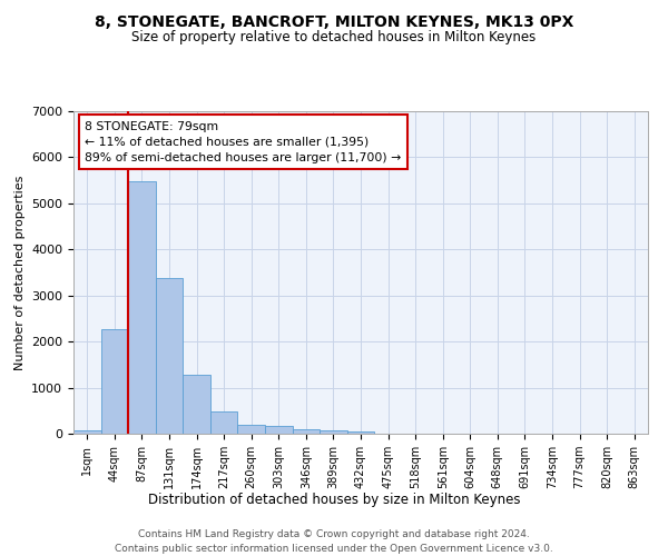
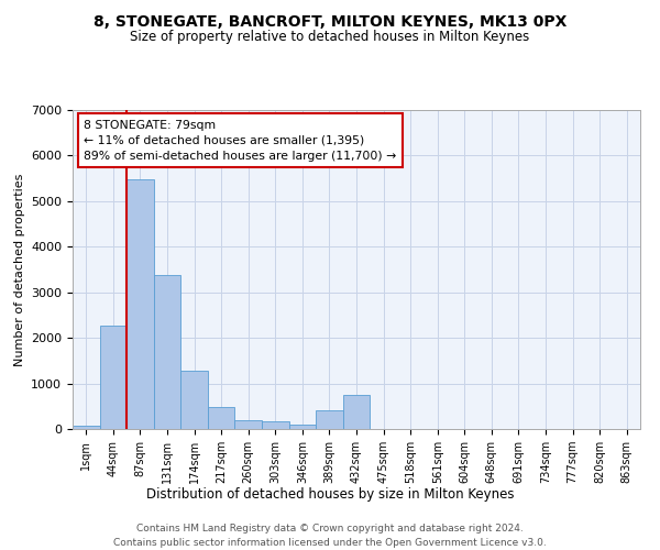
389sqm: 60 -> 400
432sqm: 50 -> 750
